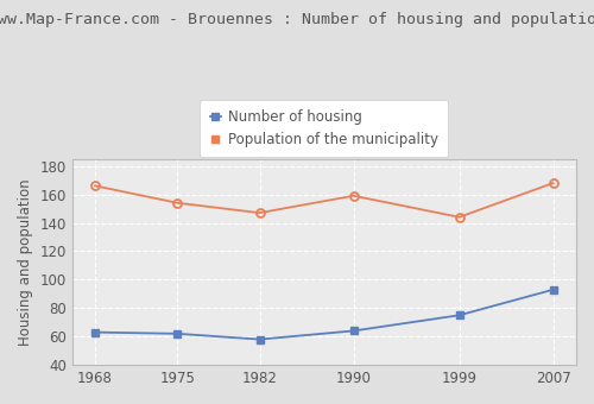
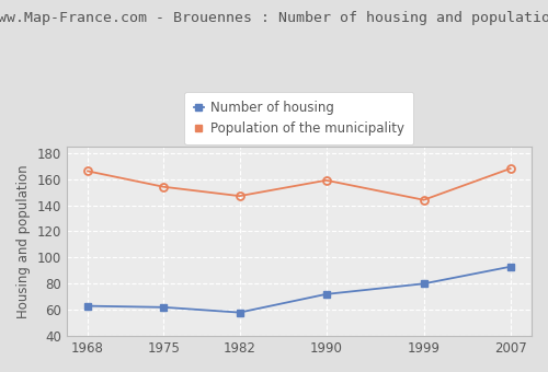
Number of housing/1990: 64 -> 72
Number of housing/1999: 75 -> 80
